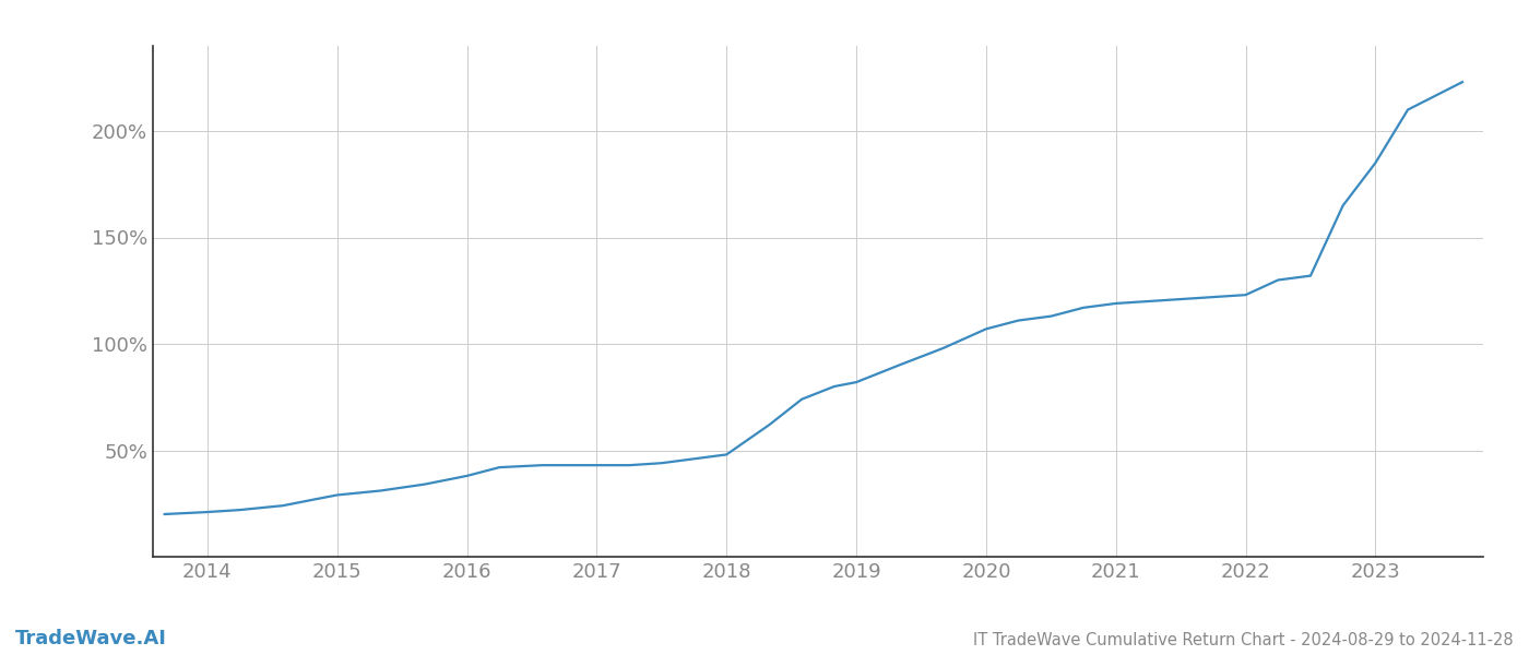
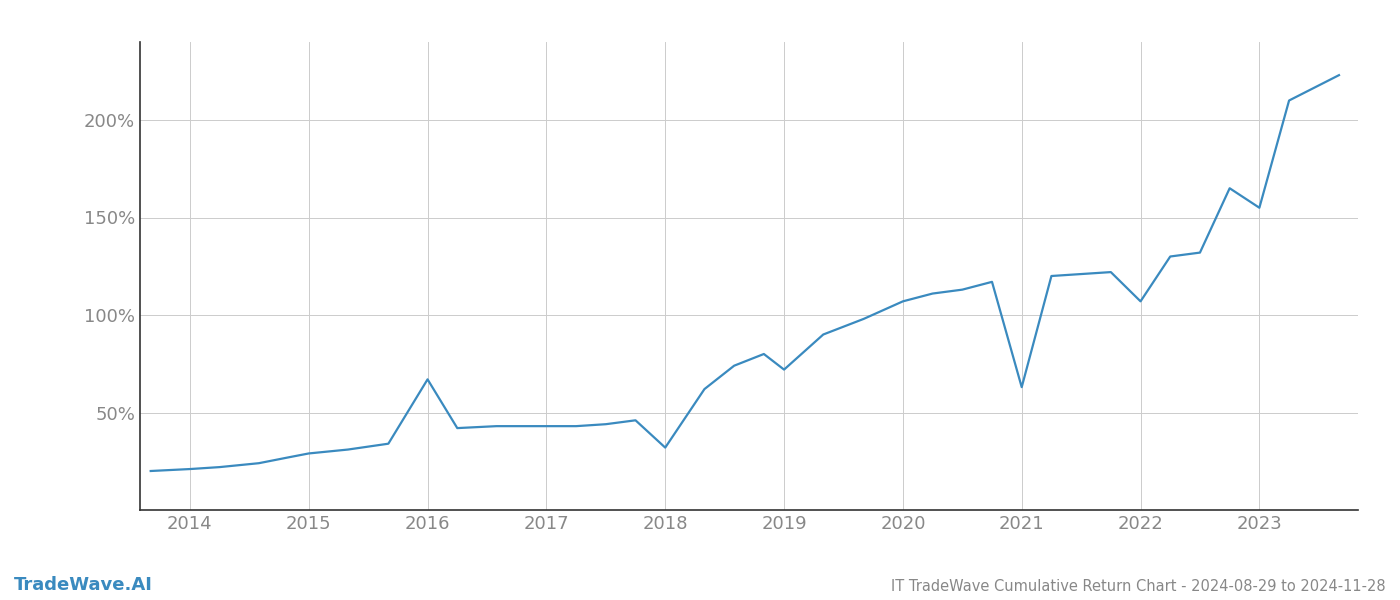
2016: 38% -> 67%
2018: 48% -> 32%
2019: 82% -> 72%
2021: 119% -> 63%
2022: 123% -> 107%
2023: 185% -> 155%
